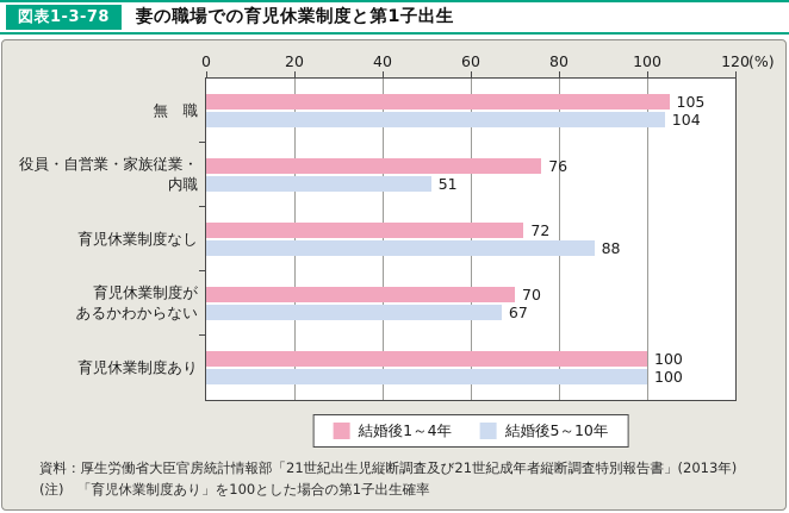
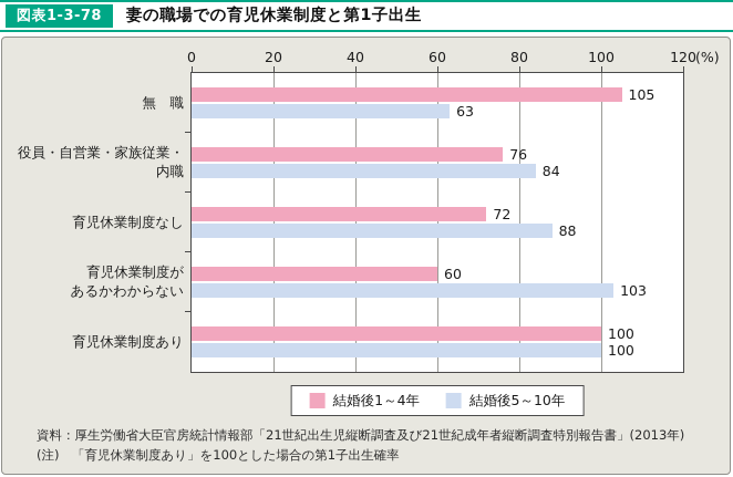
結婚後5～10年/無 職: 104 -> 63
結婚後5～10年/役員・自営業・家族従業・内職: 51 -> 84
結婚後1～4年/育児休業制度が あるかわからない: 70 -> 60
結婚後5～10年/育児休業制度が あるかわからない: 67 -> 103
